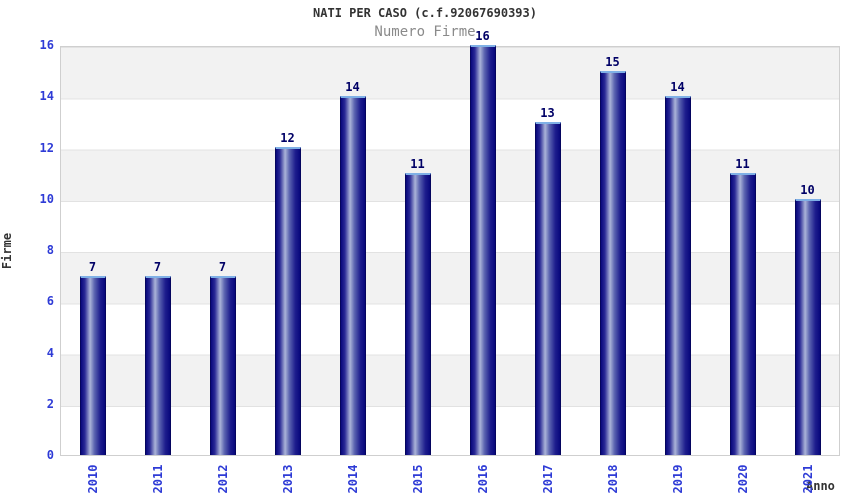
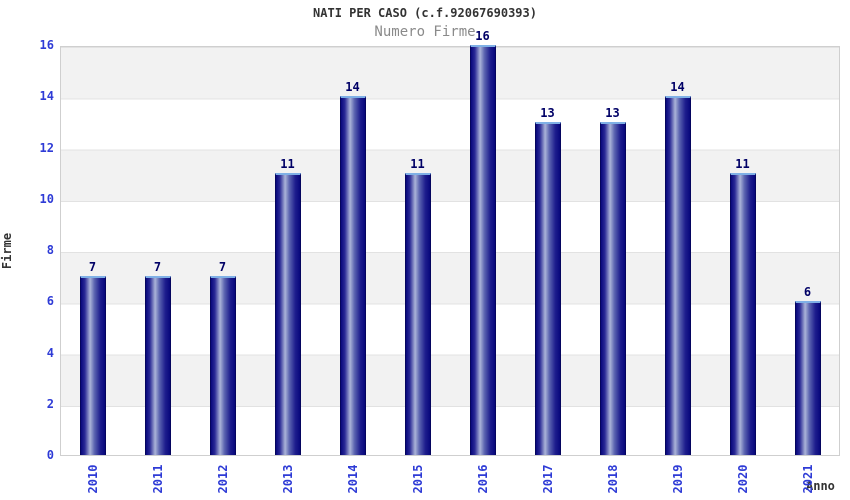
2013: 12 -> 11
2018: 15 -> 13
2021: 10 -> 6
